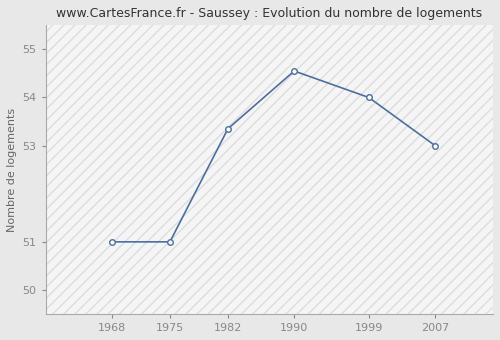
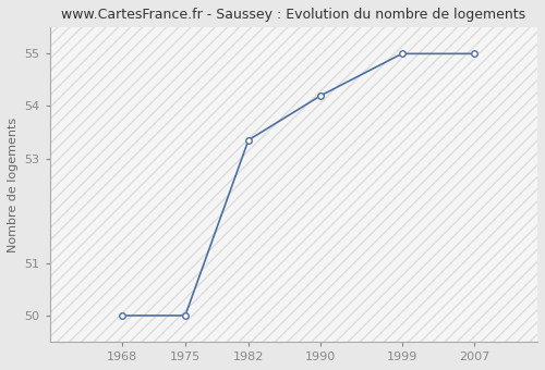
1968: 51.00 -> 50.00
1975: 51.00 -> 50.00
1990: 54.55 -> 54.20
1999: 54.00 -> 55.00
2007: 53.00 -> 55.00
